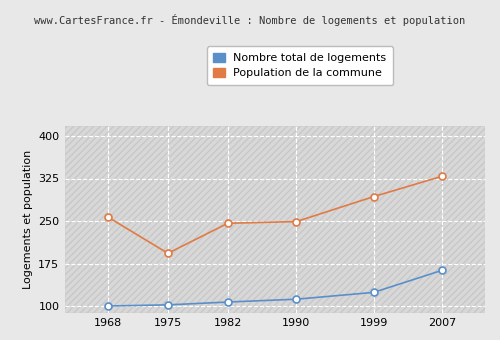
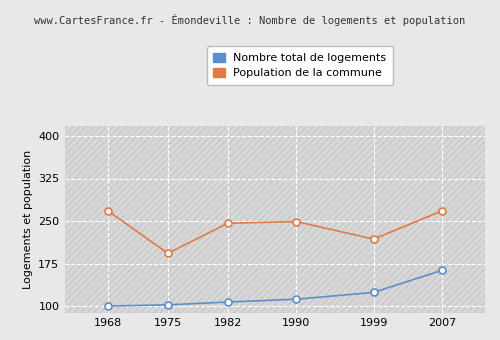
Population de la commune/1968: 257 -> 268
Population de la commune/1999: 293 -> 218
Population de la commune/2007: 329 -> 268
